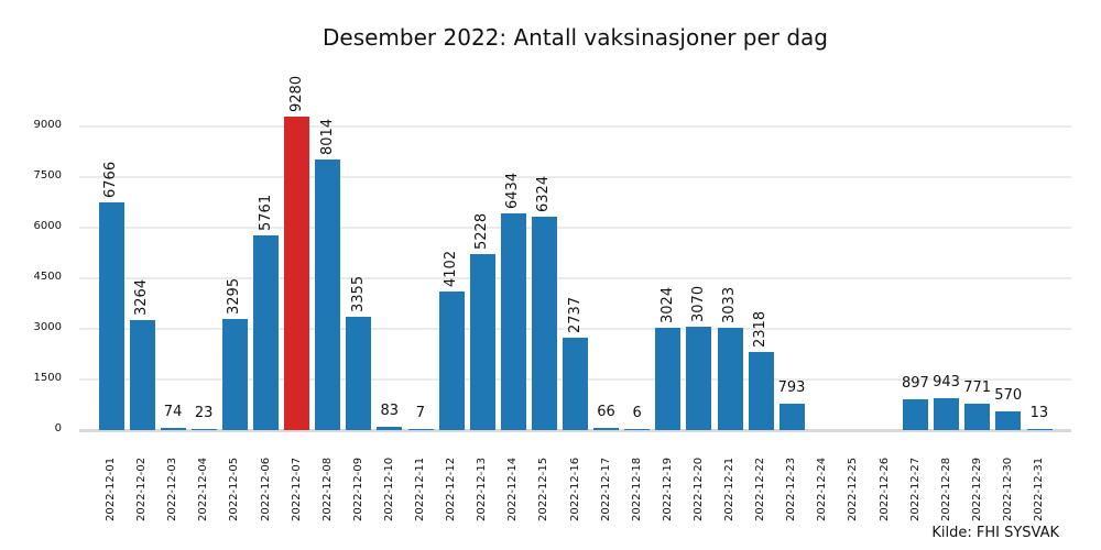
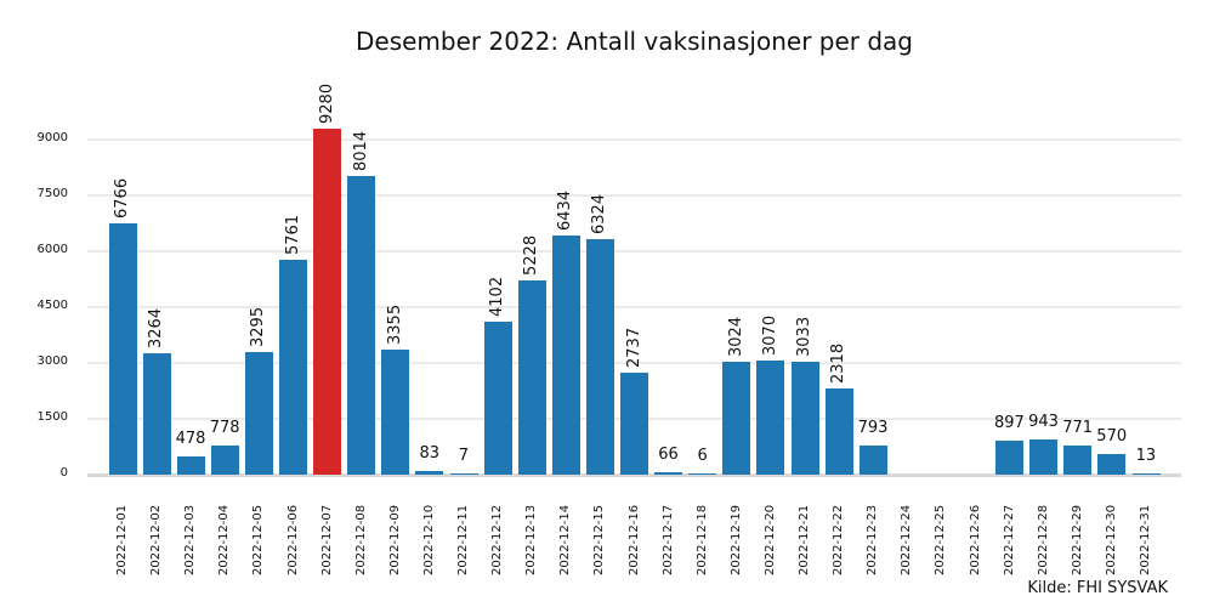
2022-12-03: 74 -> 478
2022-12-04: 23 -> 778
